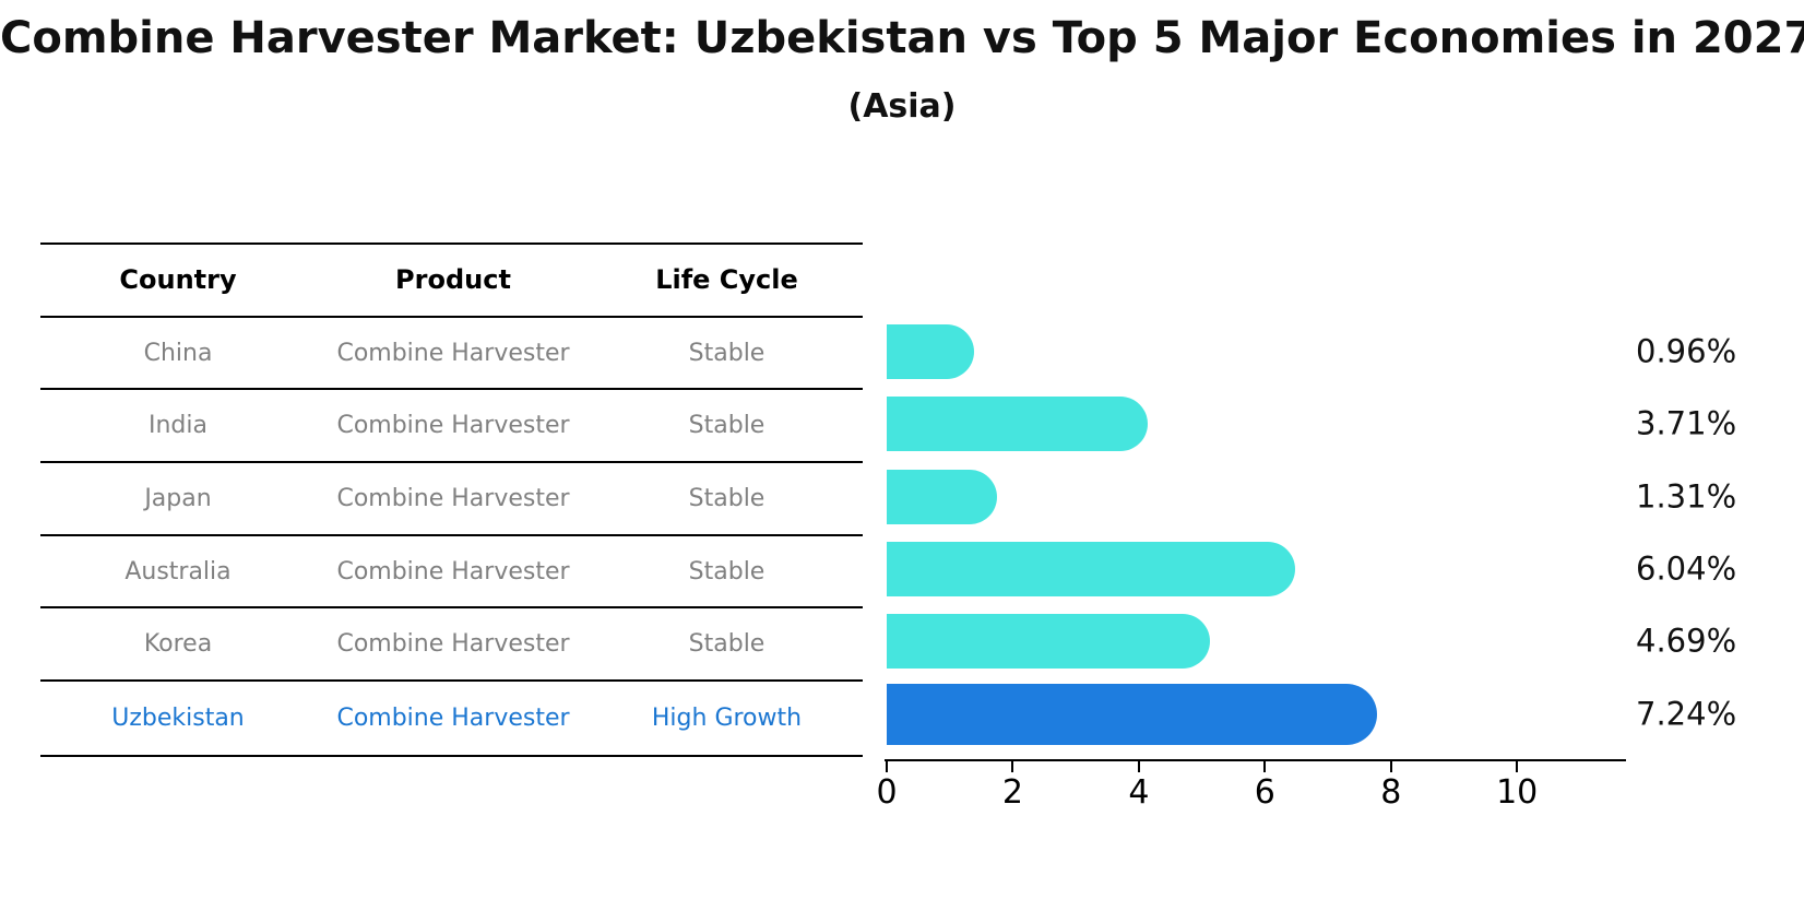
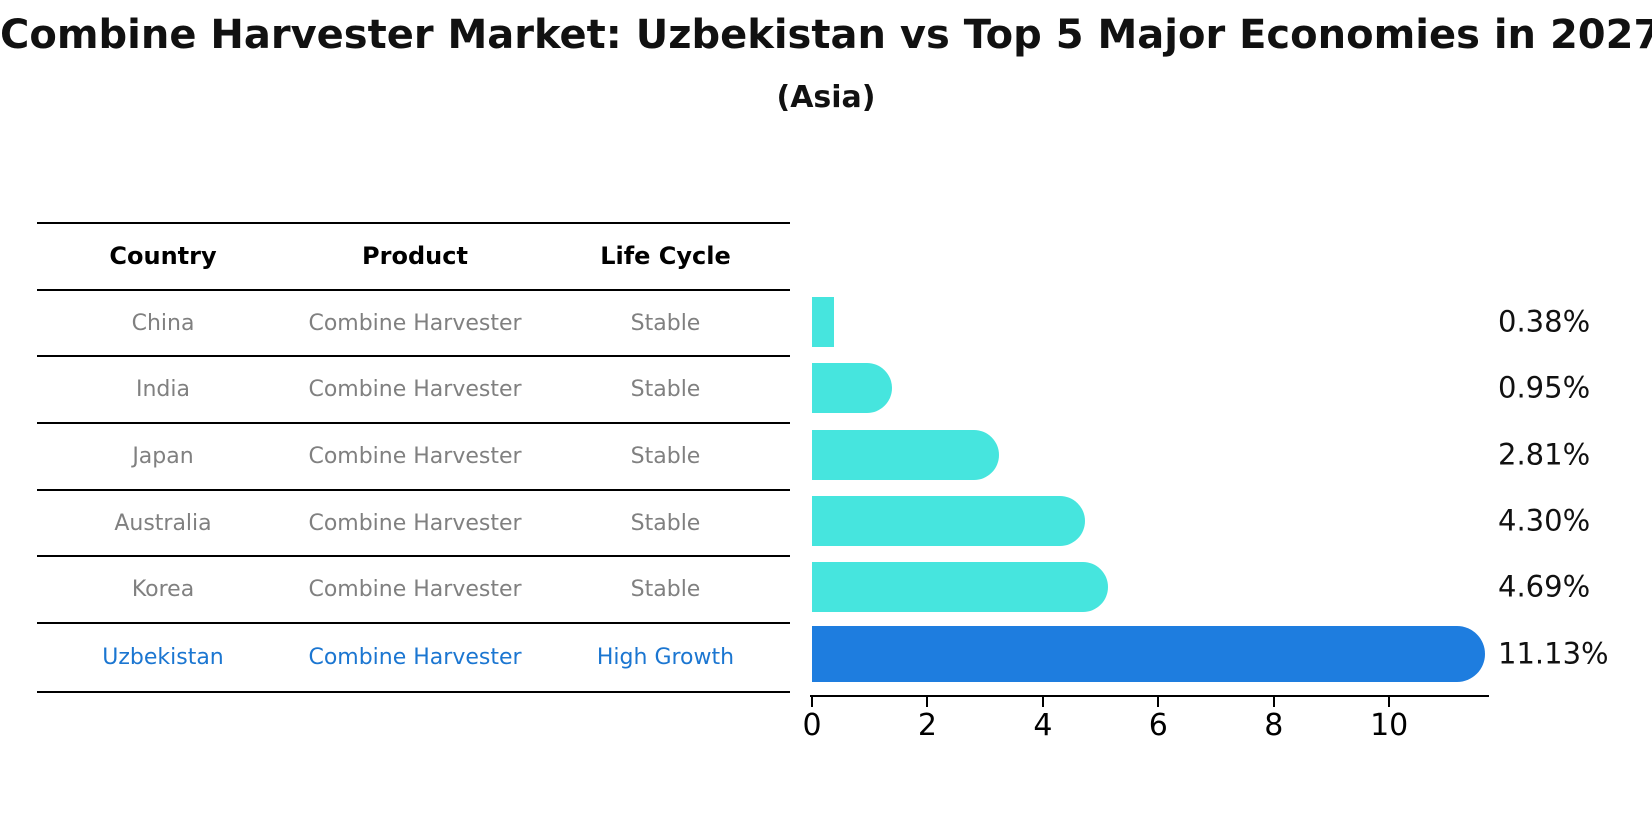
China: 0.96% -> 0.38%
India: 3.71% -> 0.95%
Japan: 1.31% -> 2.81%
Australia: 6.04% -> 4.30%
Uzbekistan: 7.24% -> 11.13%
